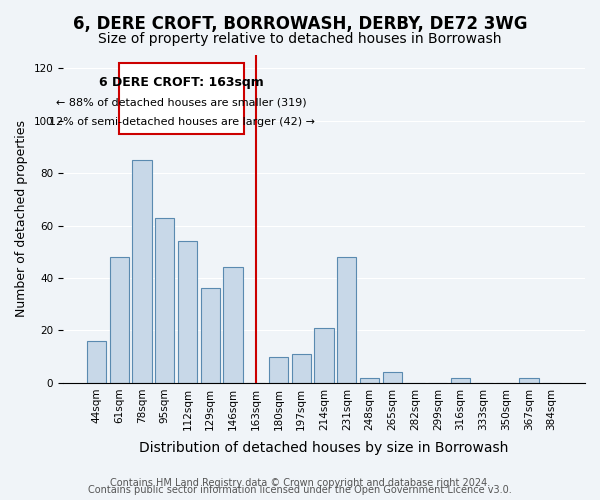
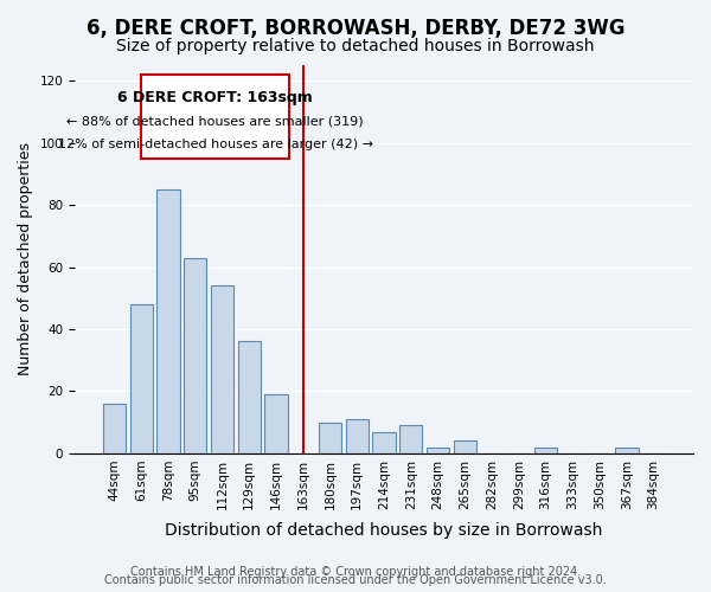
146sqm: 44 -> 19
214sqm: 21 -> 7
231sqm: 48 -> 9
